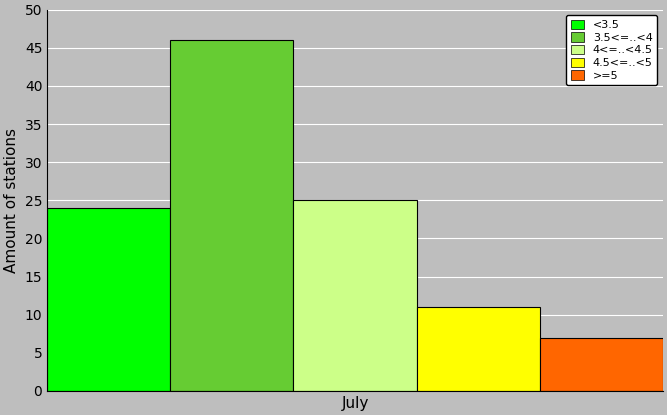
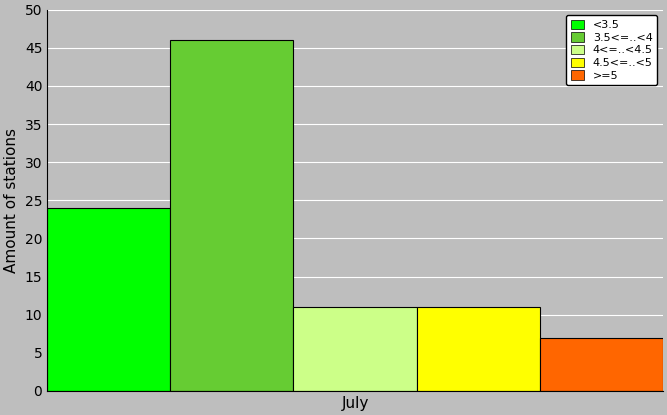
July: 25 -> 11
